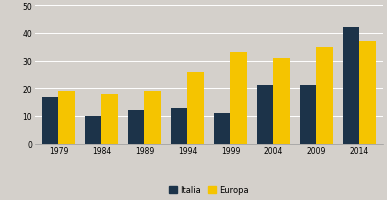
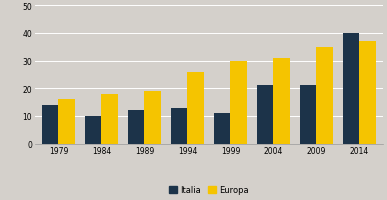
Italia/1979: 17 -> 14
Europa/1979: 19 -> 16
Europa/1999: 33 -> 30
Italia/2014: 42 -> 40
